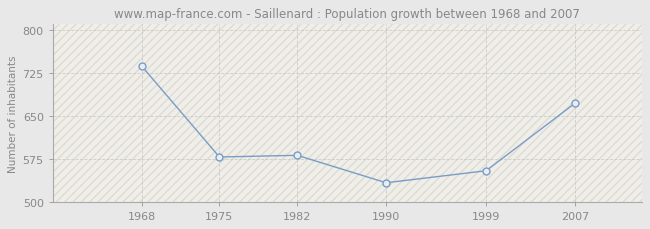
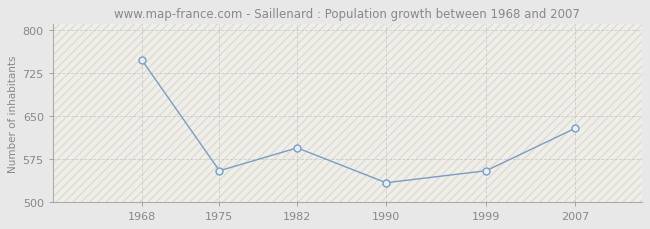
1968: 737 -> 748
1975: 578 -> 554
1982: 581 -> 594
2007: 672 -> 628
